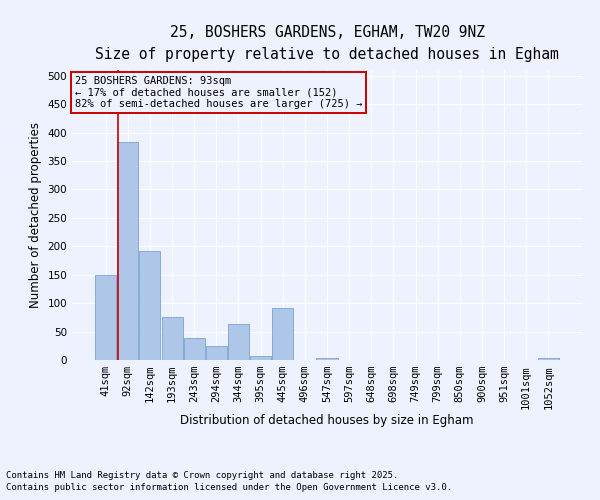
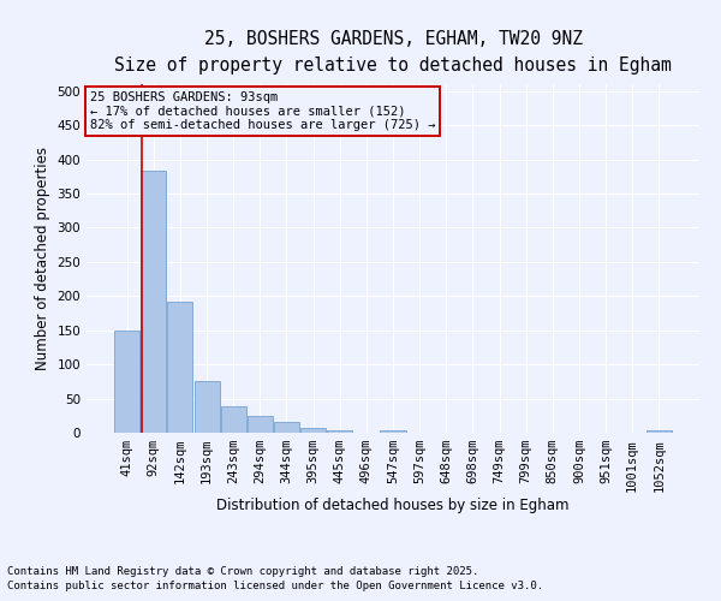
344sqm: 64 -> 15
445sqm: 92 -> 4
